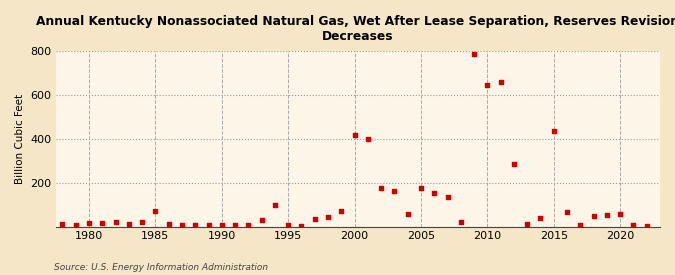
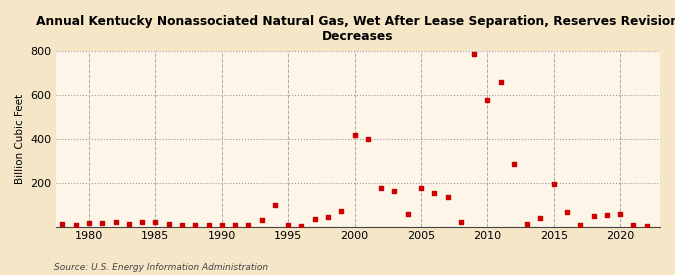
1985: 70 -> 23
2010: 645 -> 578
2015: 435 -> 193
